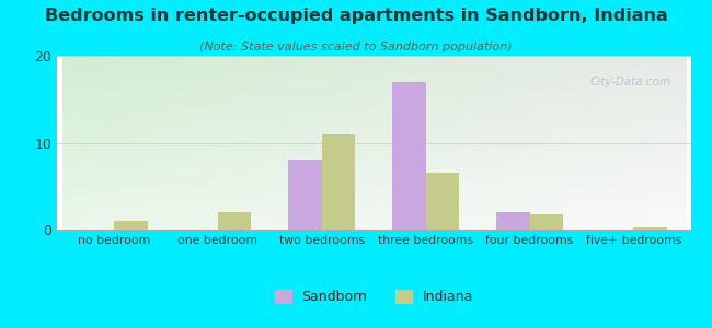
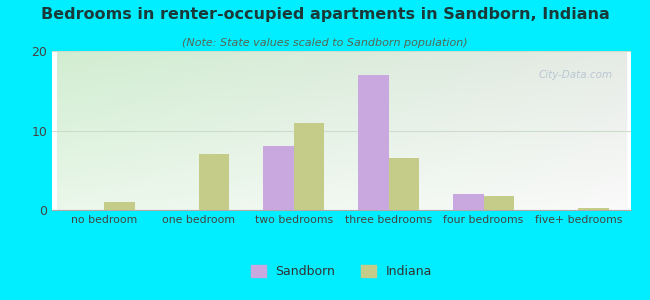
Indiana/one bedroom: 2.0 -> 7.0
